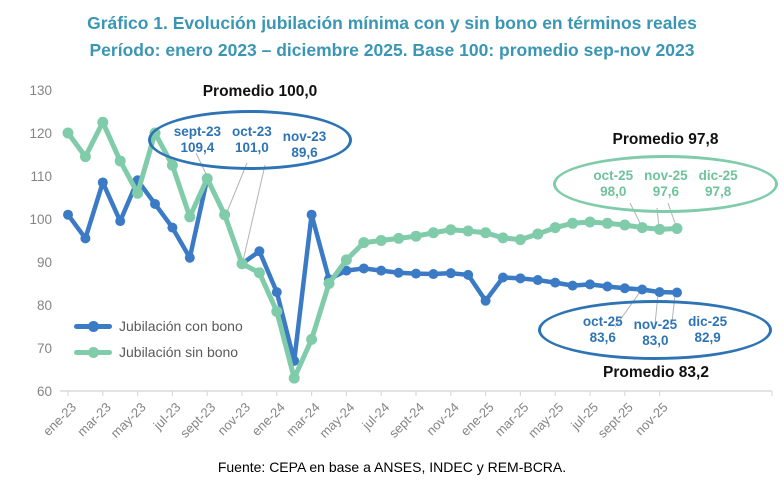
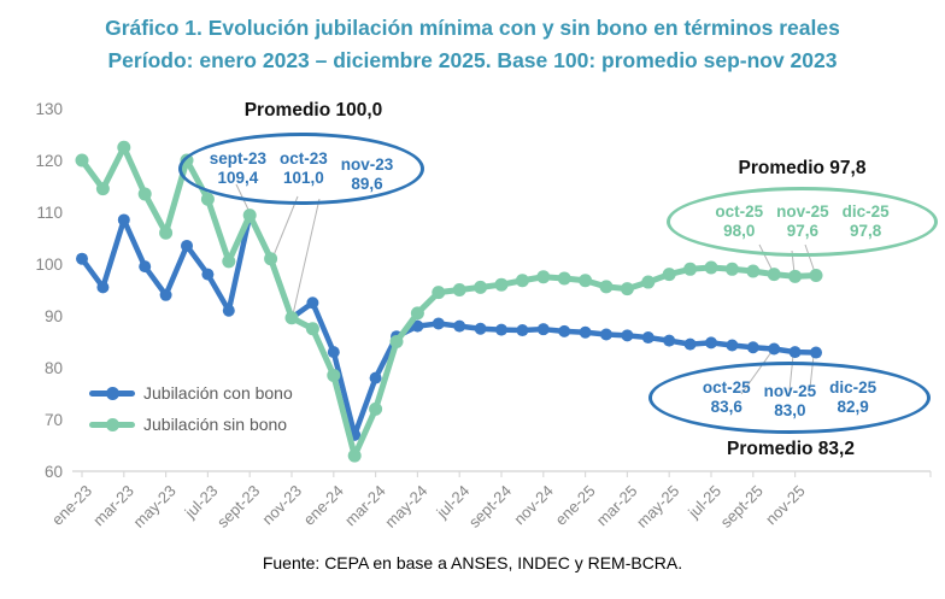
Jubilación con bono/may-23: 109 -> 94
Jubilación con bono/mar-24: 101 -> 78
Jubilación con bono/ene-25: 81 -> 87
